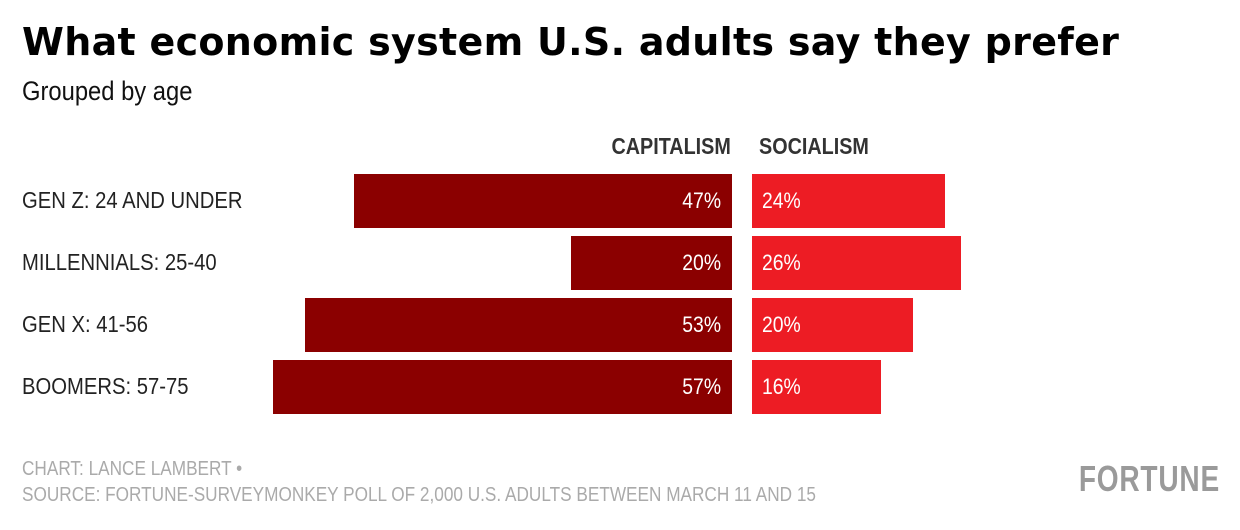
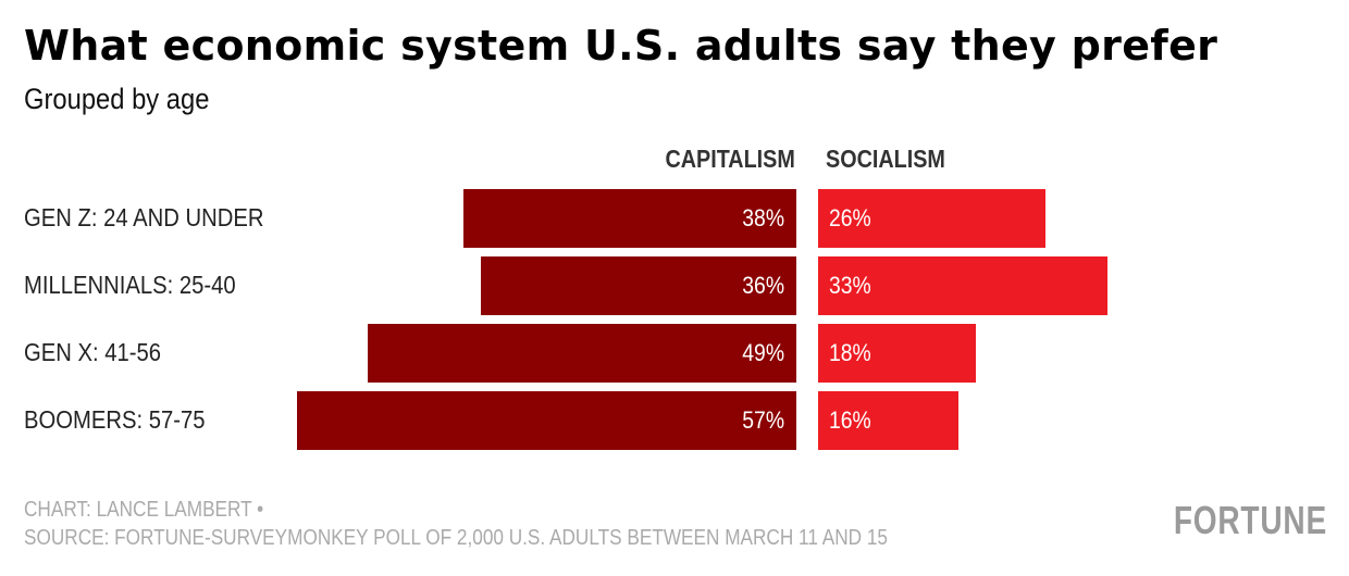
CAPITALISM/GEN Z: 24 AND UNDER: 47% -> 38%
SOCIALISM/GEN Z: 24 AND UNDER: 24% -> 26%
CAPITALISM/MILLENNIALS: 25-40: 20% -> 36%
SOCIALISM/MILLENNIALS: 25-40: 26% -> 33%
CAPITALISM/GEN X: 41-56: 53% -> 49%
SOCIALISM/GEN X: 41-56: 20% -> 18%
